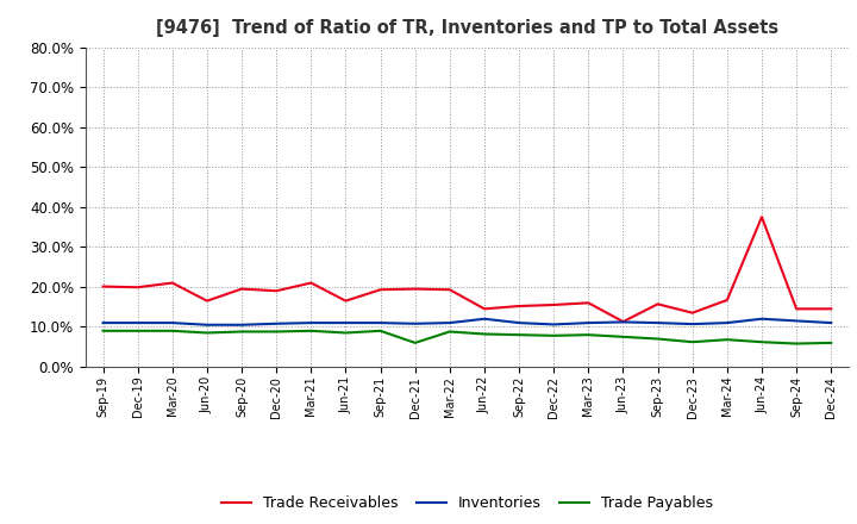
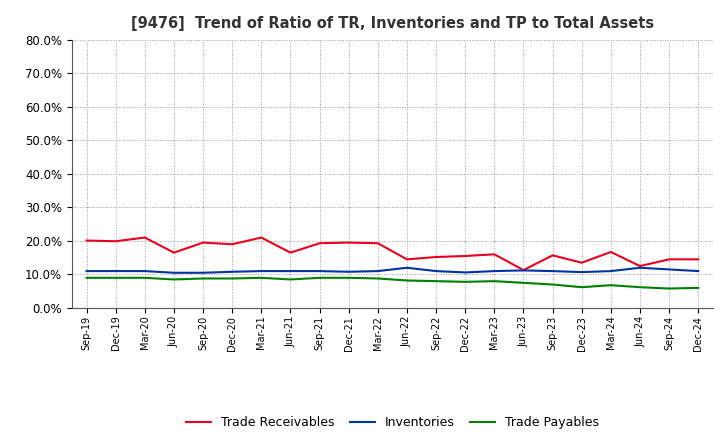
Trade Payables/Dec-21: 6.0% -> 9.0%
Trade Receivables/Jun-24: 37.5% -> 12.5%
